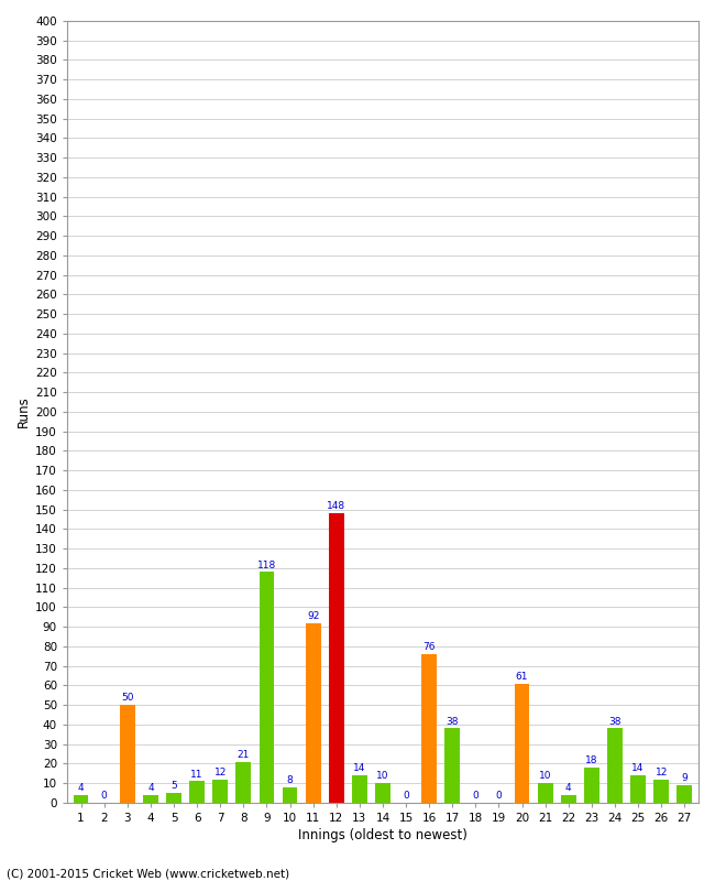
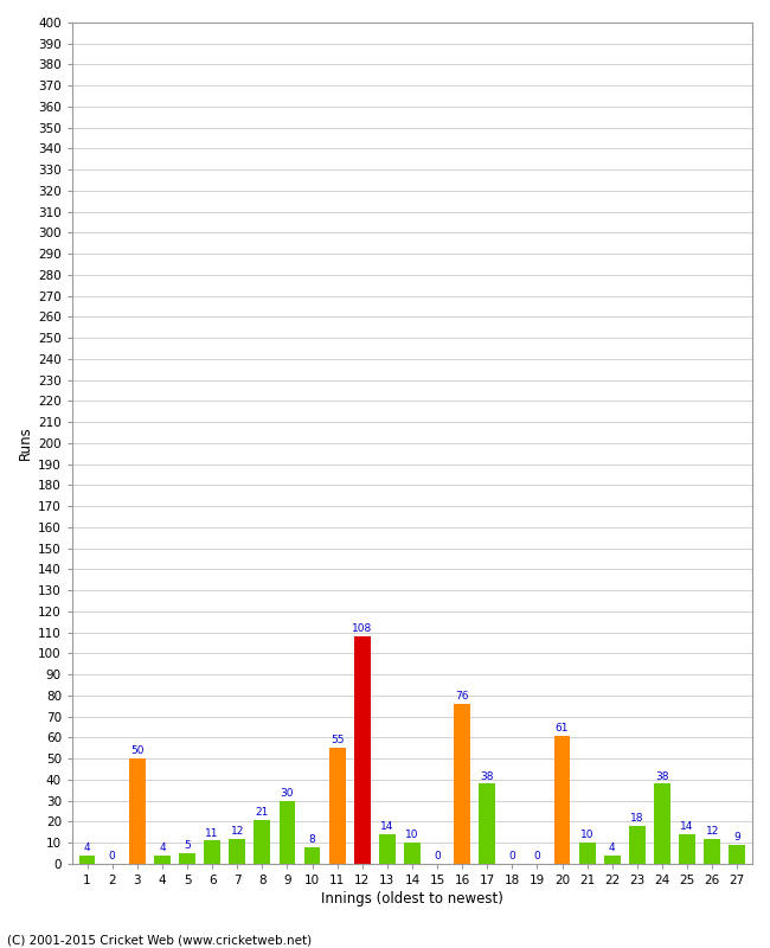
9: 118 -> 30
11: 92 -> 55
12: 148 -> 108
